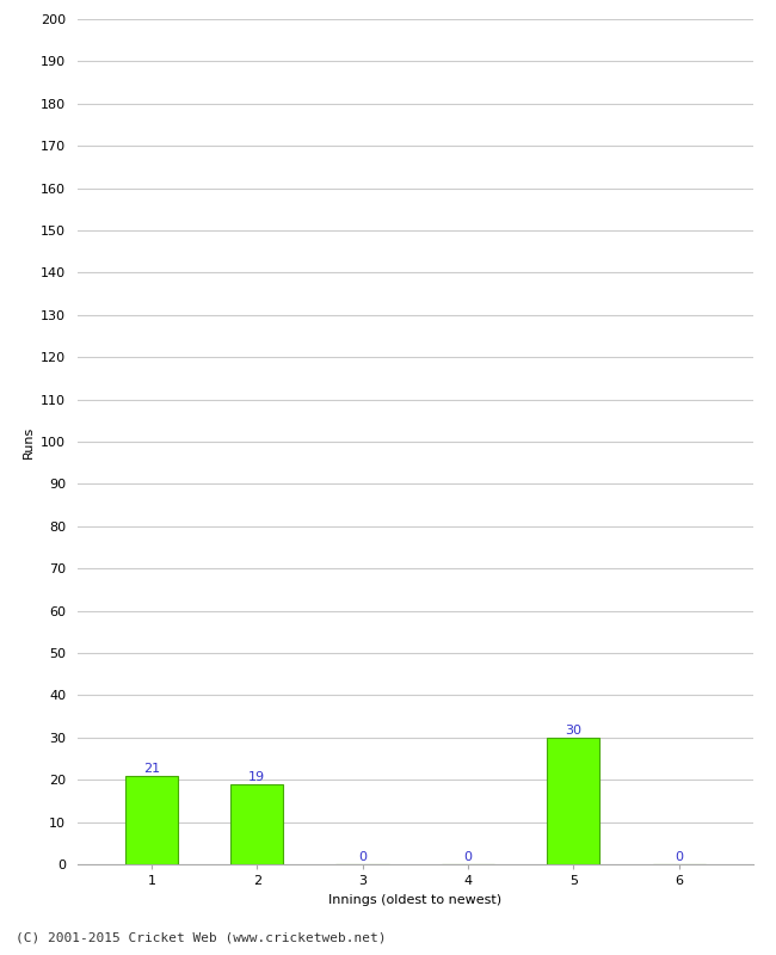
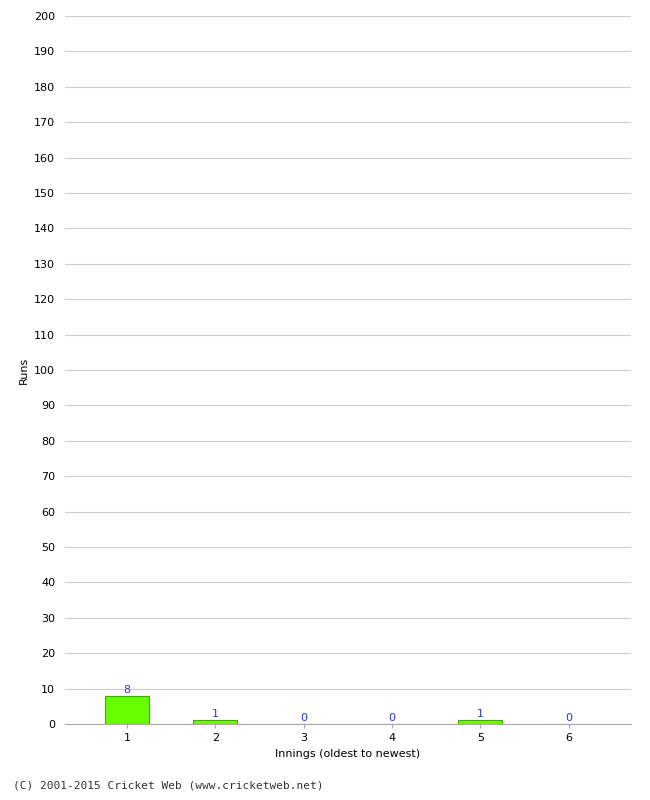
1: 21 -> 8
2: 19 -> 1
5: 30 -> 1
